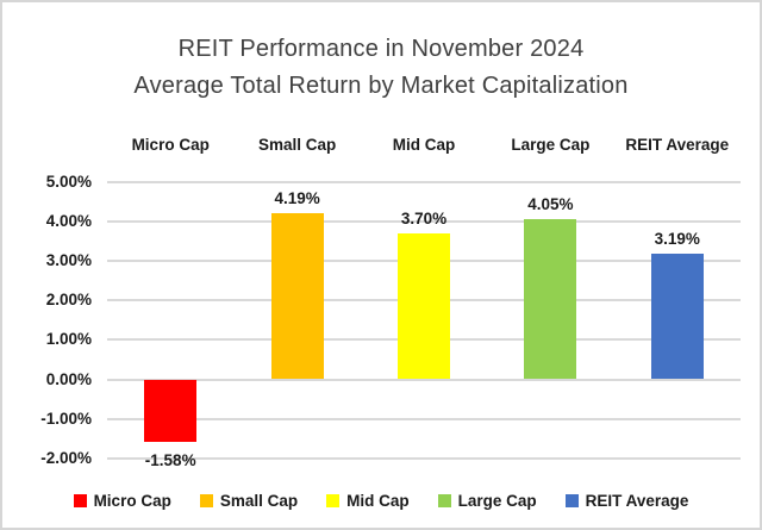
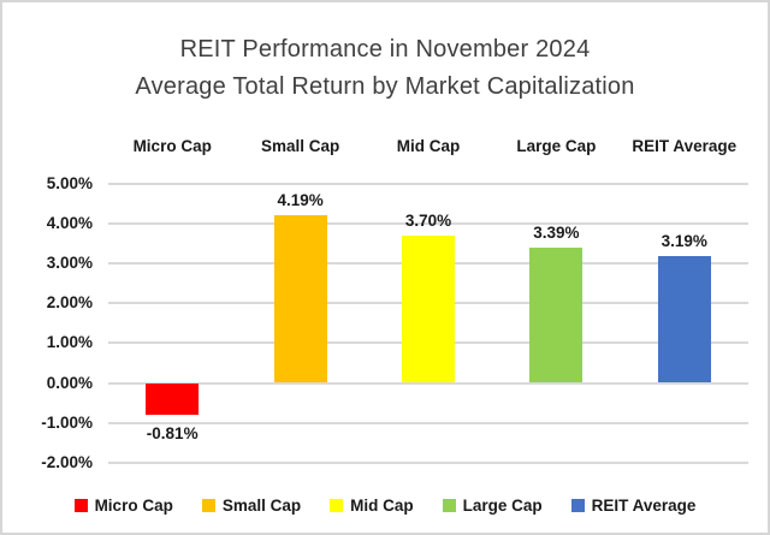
Micro Cap: -1.58% -> -0.81%
Large Cap: 4.05% -> 3.39%
